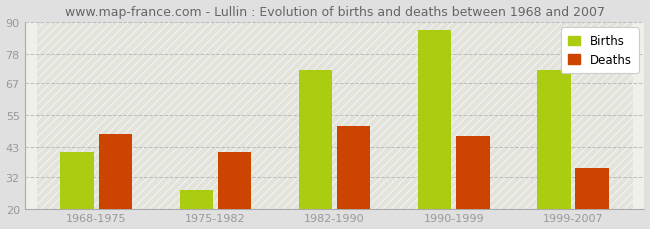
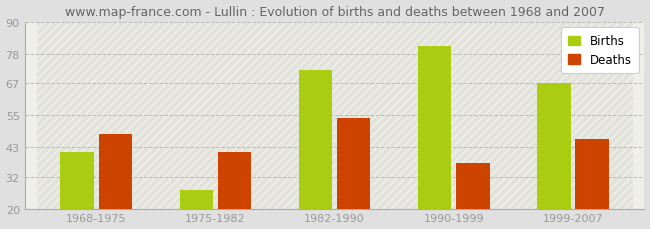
Deaths/1982-1990: 51 -> 54
Births/1990-1999: 87 -> 81
Deaths/1990-1999: 47 -> 37
Births/1999-2007: 72 -> 67
Deaths/1999-2007: 35 -> 46
